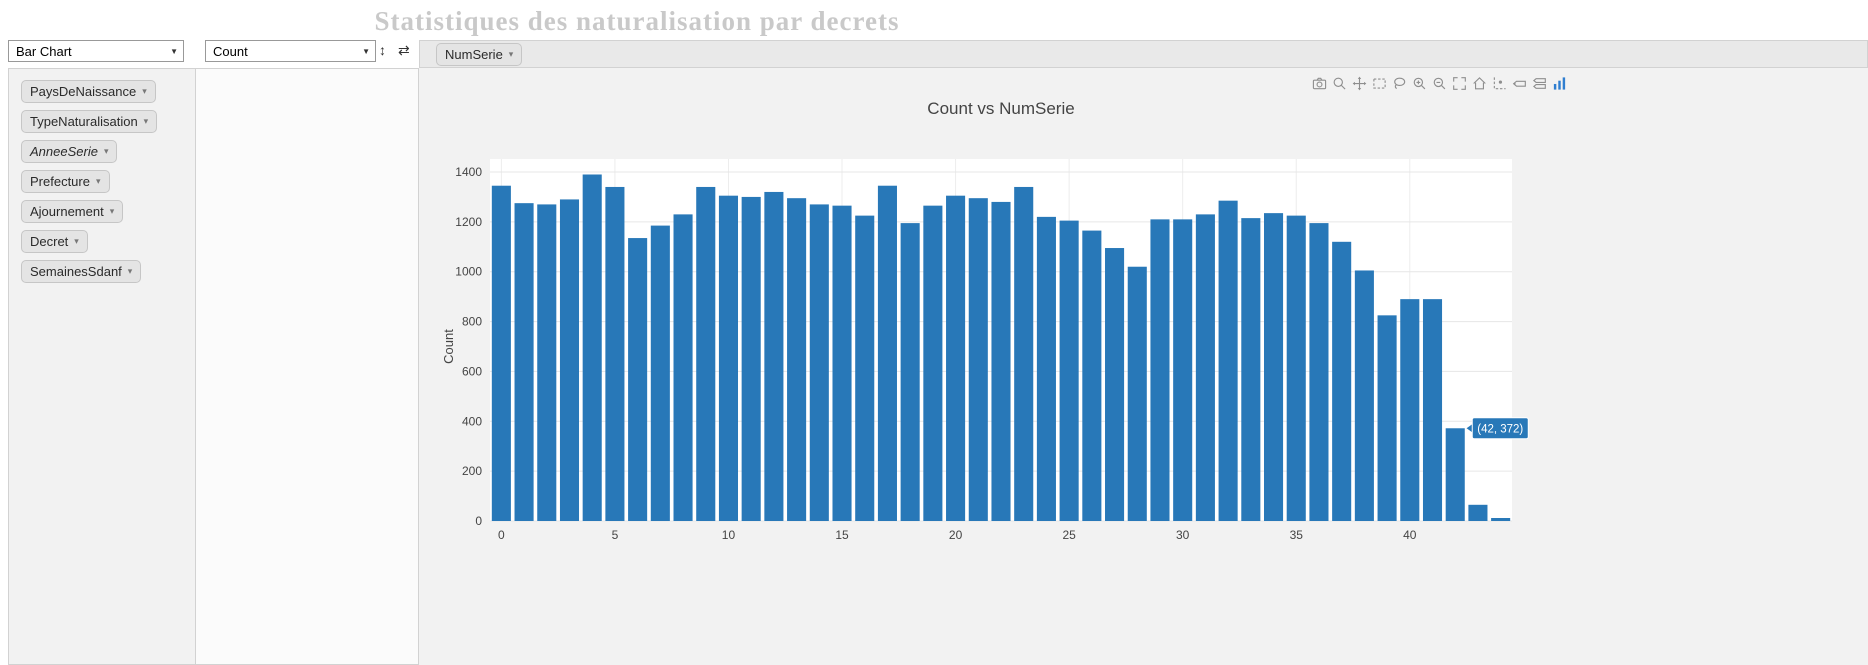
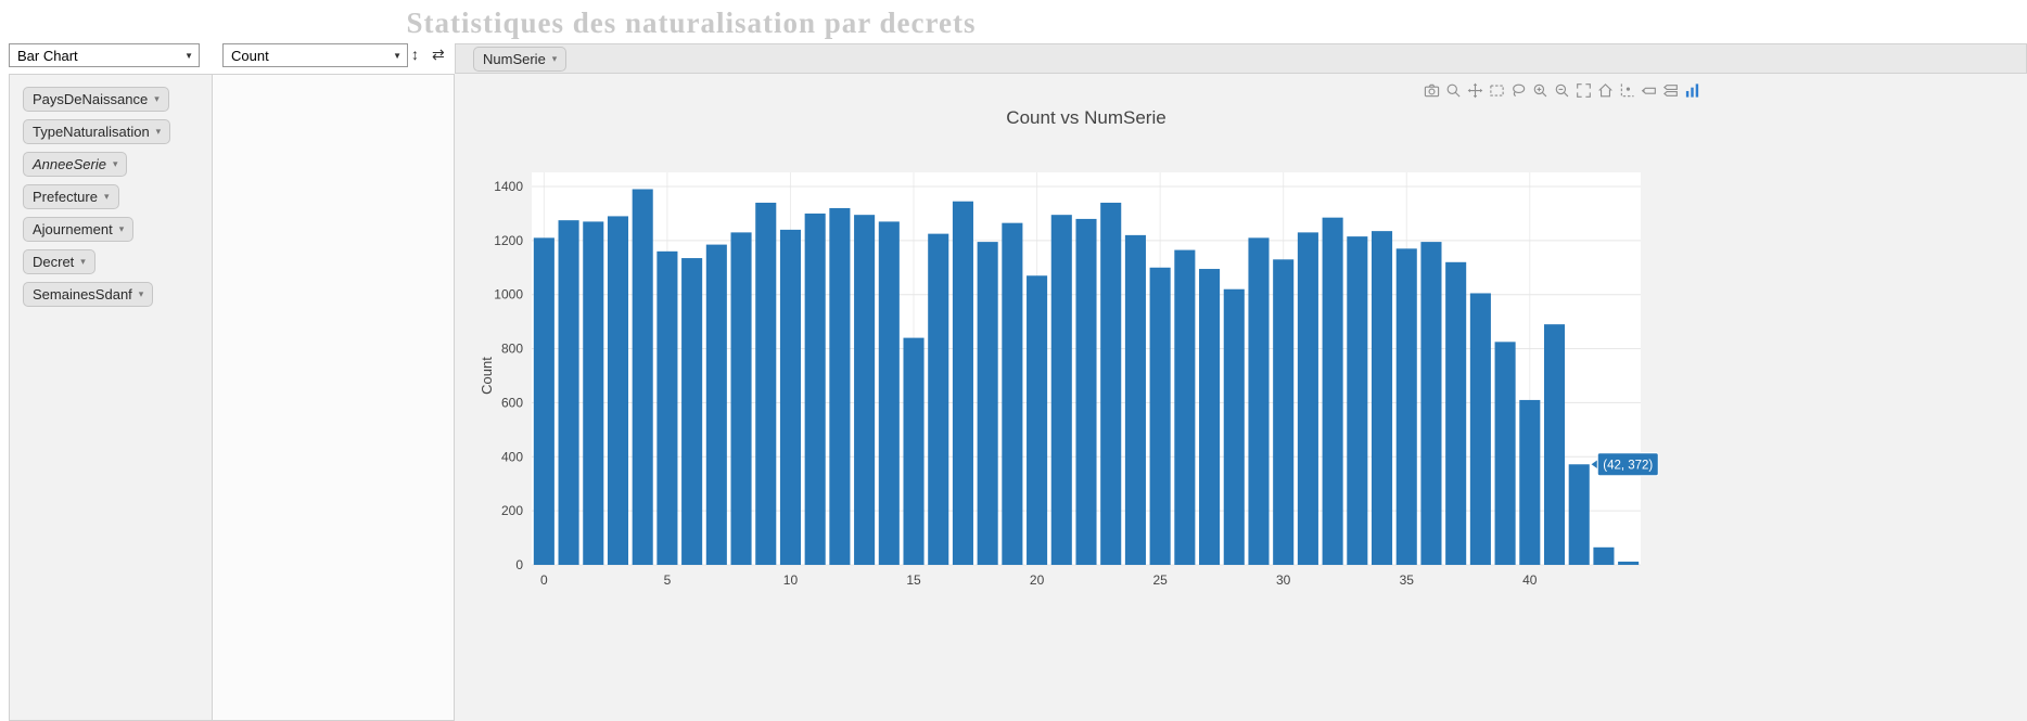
0: 1340 -> 1210
5: 1340 -> 1160
10: 1300 -> 1240
15: 1260 -> 840
20: 1300 -> 1070
25: 1200 -> 1100
30: 1210 -> 1130
35: 1220 -> 1170
40: 890 -> 610
